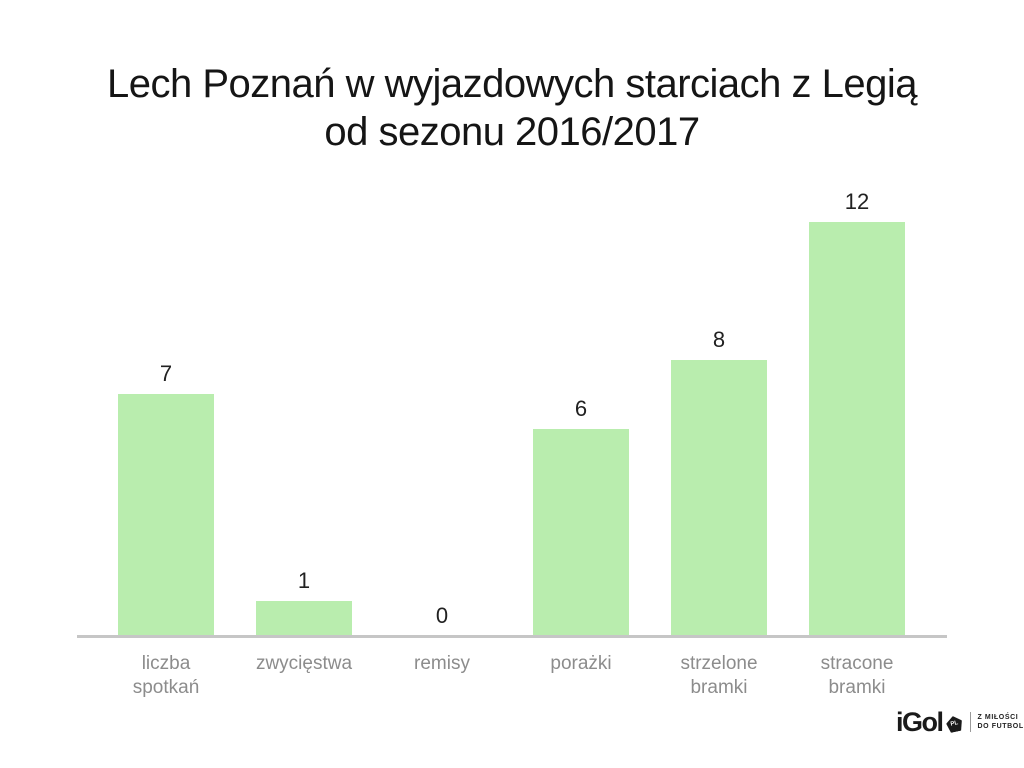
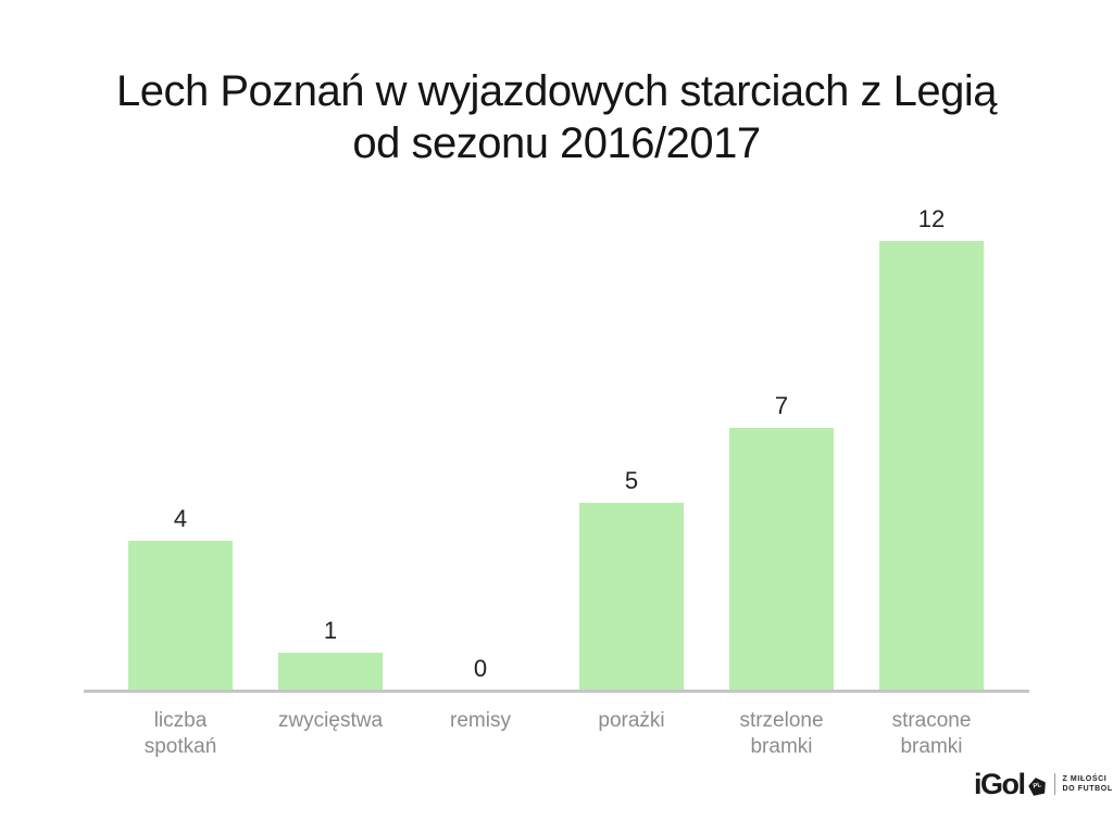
liczba spotkań: 7 -> 4
porażki: 6 -> 5
strzelone bramki: 8 -> 7
